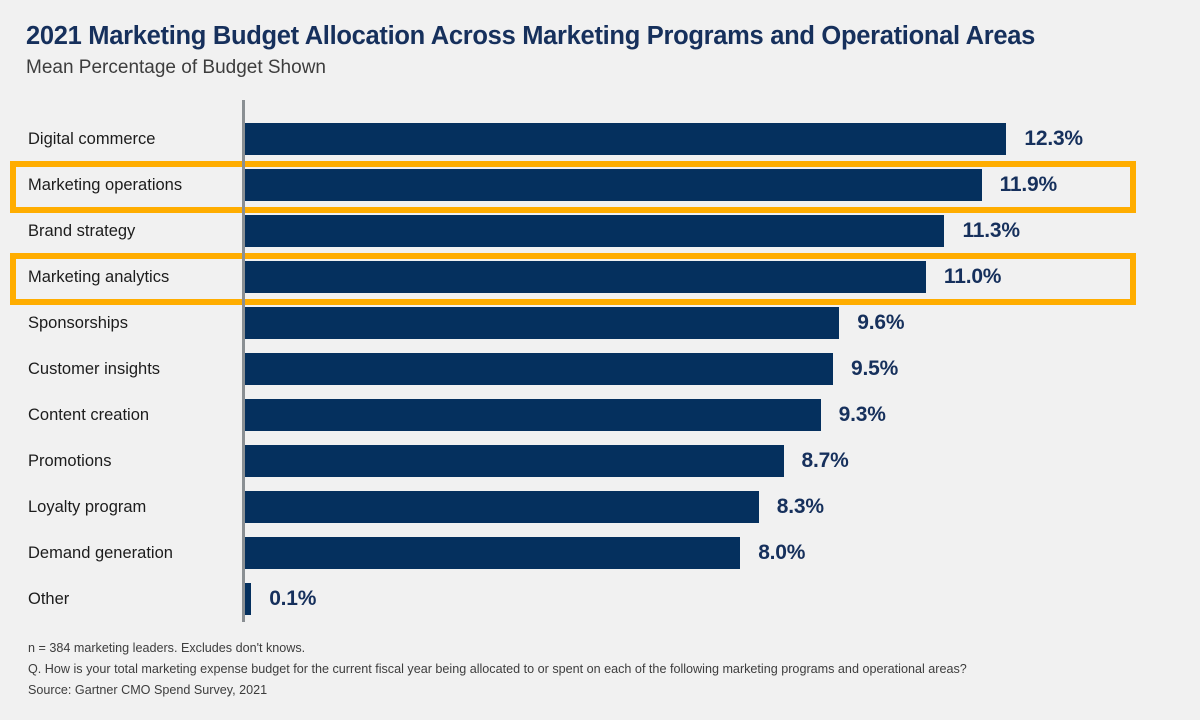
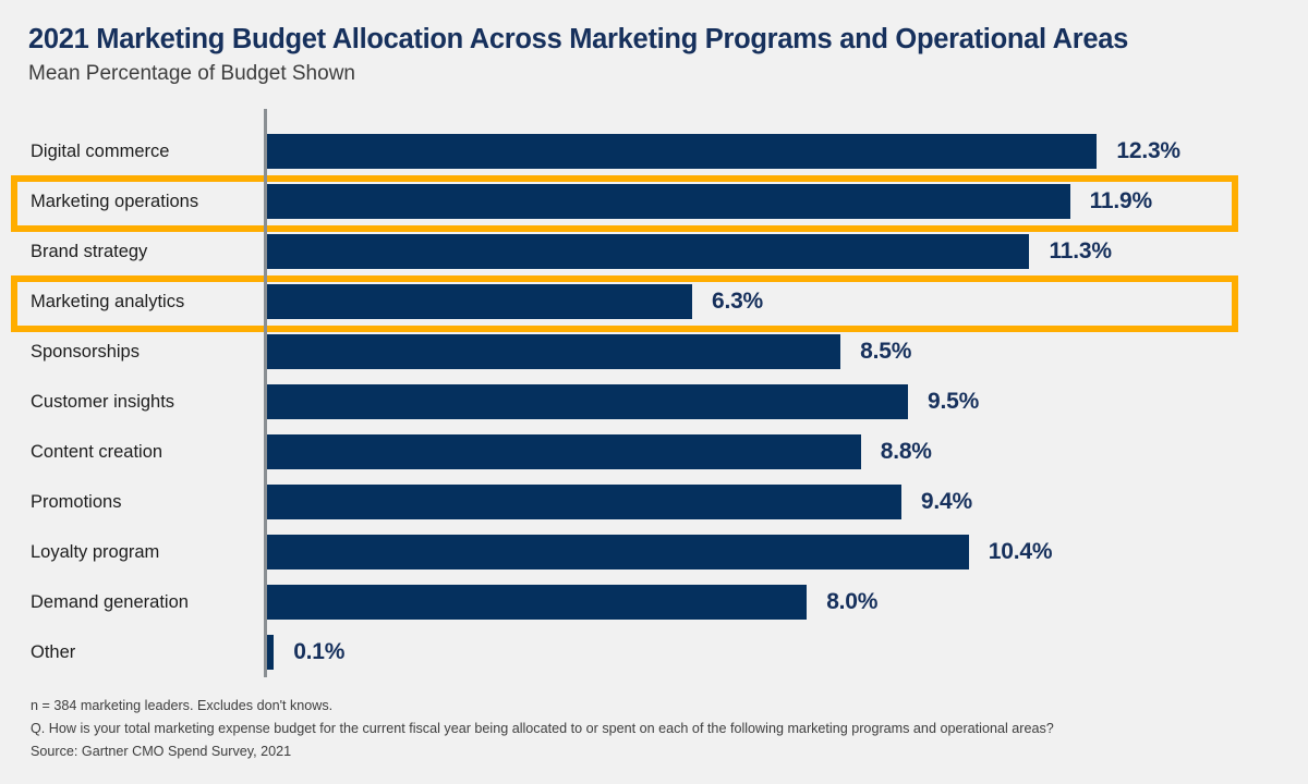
Marketing analytics: 11.0% -> 6.3%
Sponsorships: 9.6% -> 8.5%
Content creation: 9.3% -> 8.8%
Promotions: 8.7% -> 9.4%
Loyalty program: 8.3% -> 10.4%
